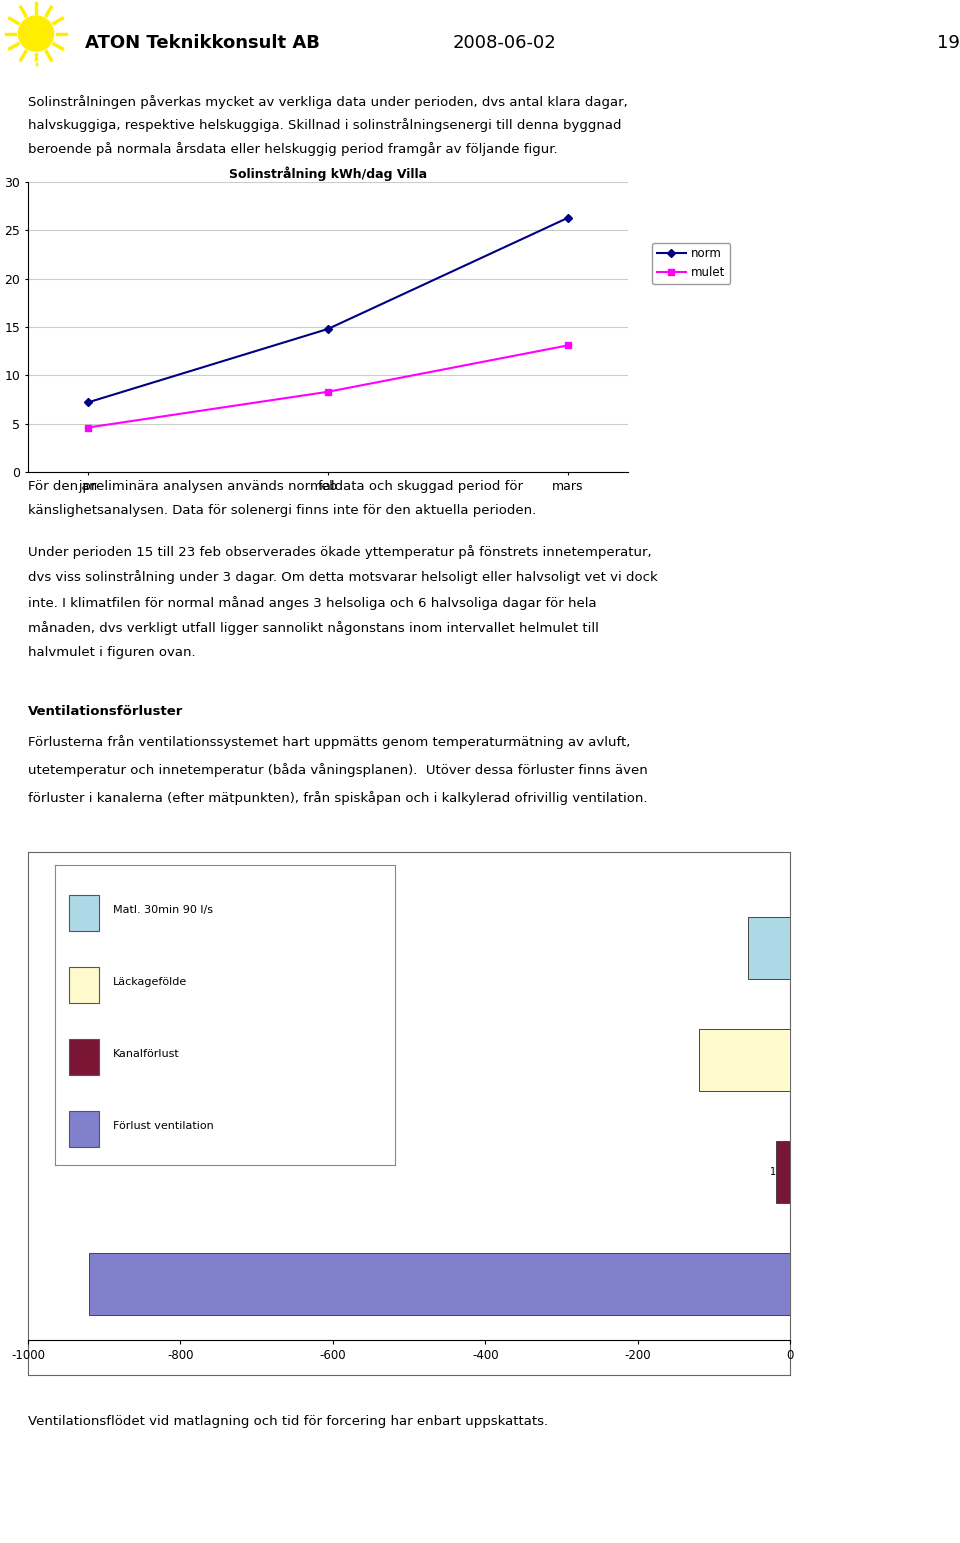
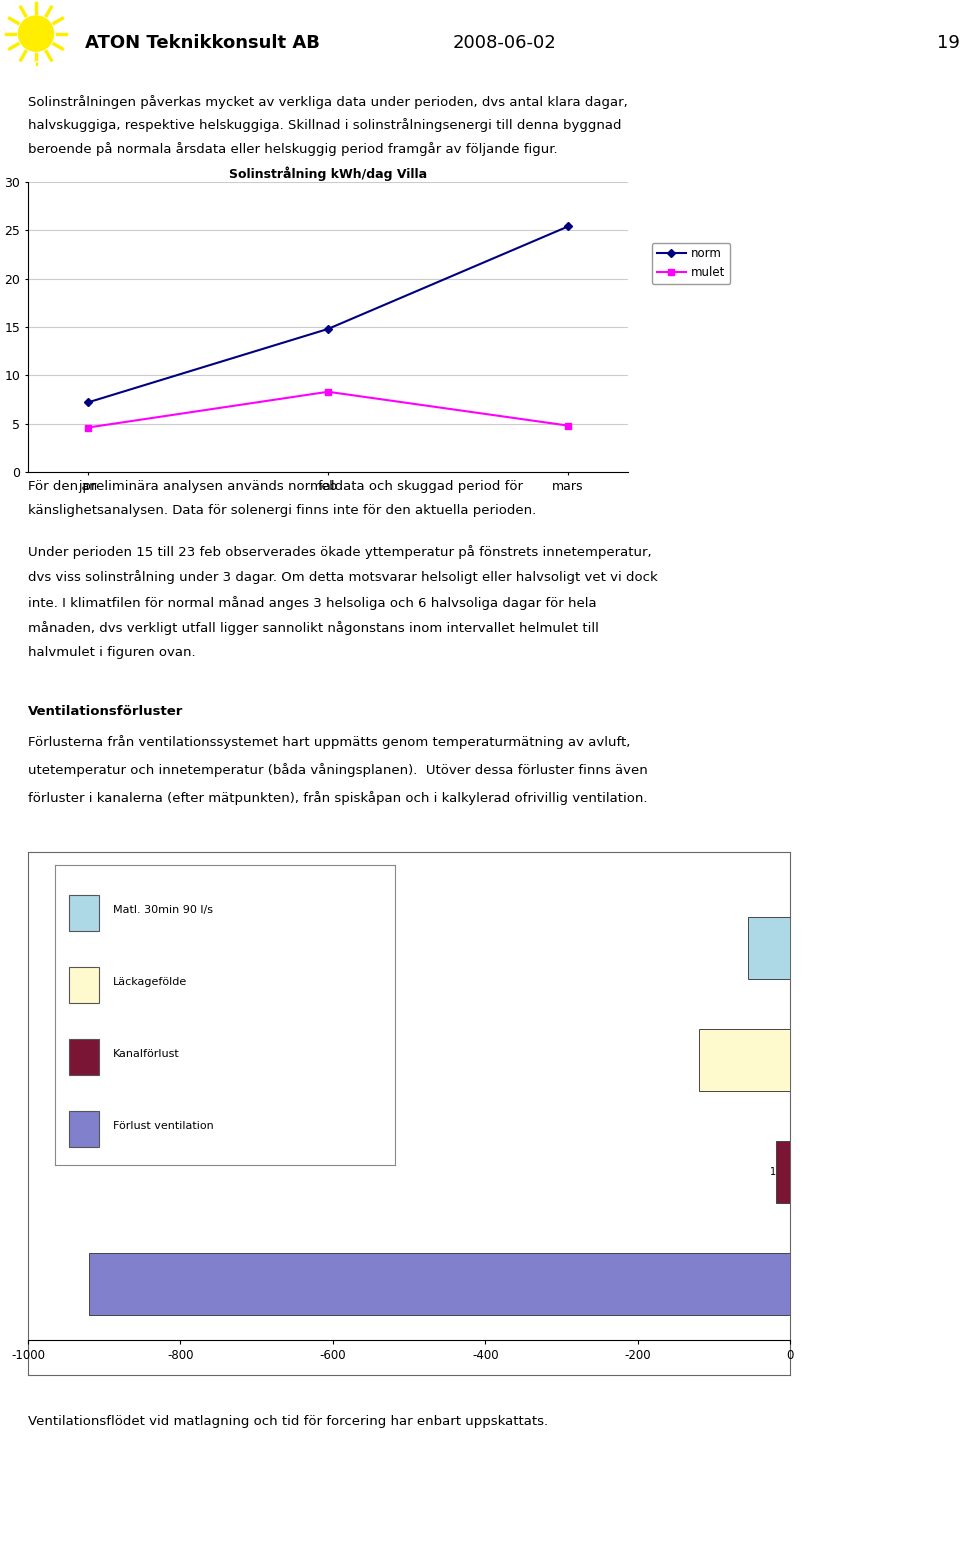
Solinstrålning kWh/dag Villa/norm/mars: 26.3 -> 25.4
Solinstrålning kWh/dag Villa/mulet/mars: 13.1 -> 4.8
